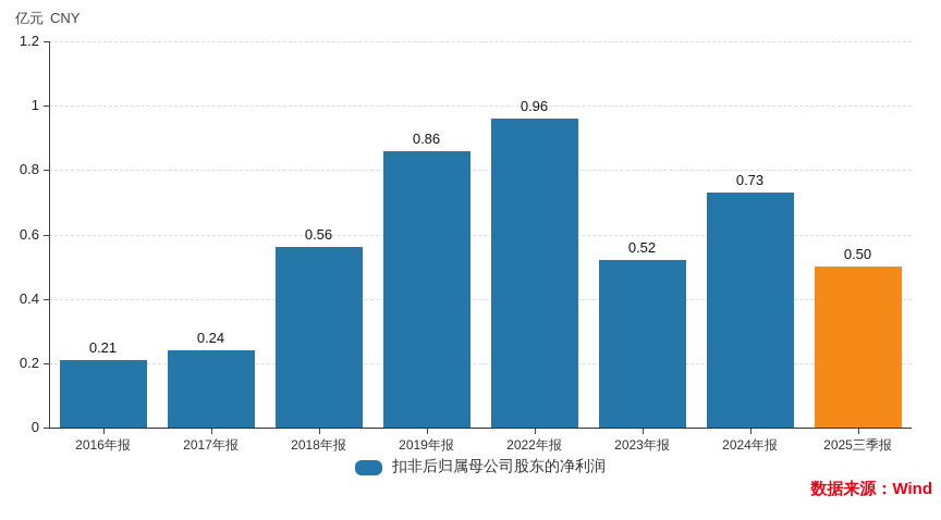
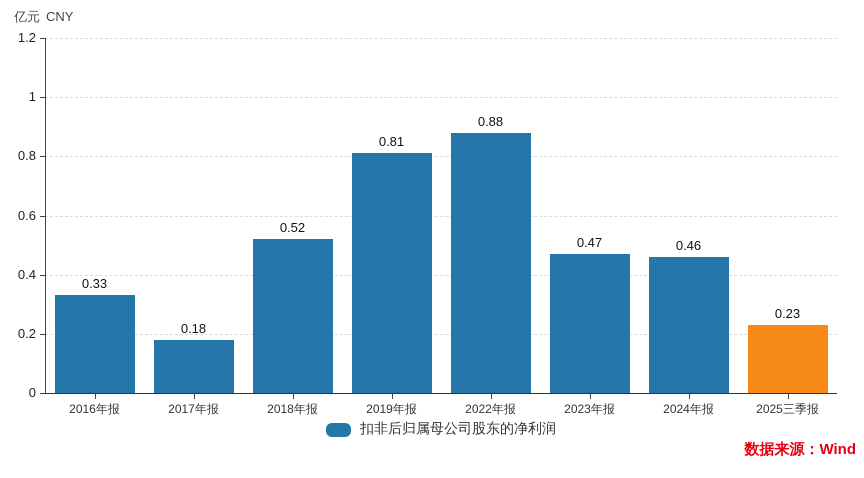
2016年报: 0.21 -> 0.33
2017年报: 0.24 -> 0.18
2018年报: 0.56 -> 0.52
2019年报: 0.86 -> 0.81
2022年报: 0.96 -> 0.88
2023年报: 0.52 -> 0.47
2024年报: 0.73 -> 0.46
2025三季报: 0.50 -> 0.23
